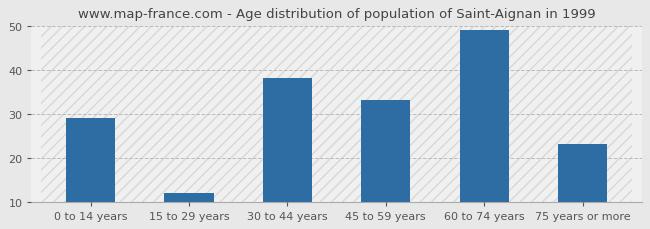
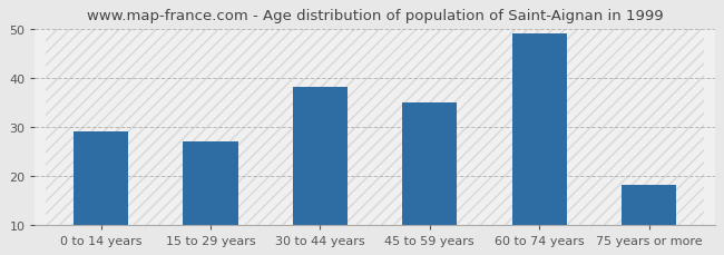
15 to 29 years: 12 -> 27
45 to 59 years: 33 -> 35
75 years or more: 23 -> 18
